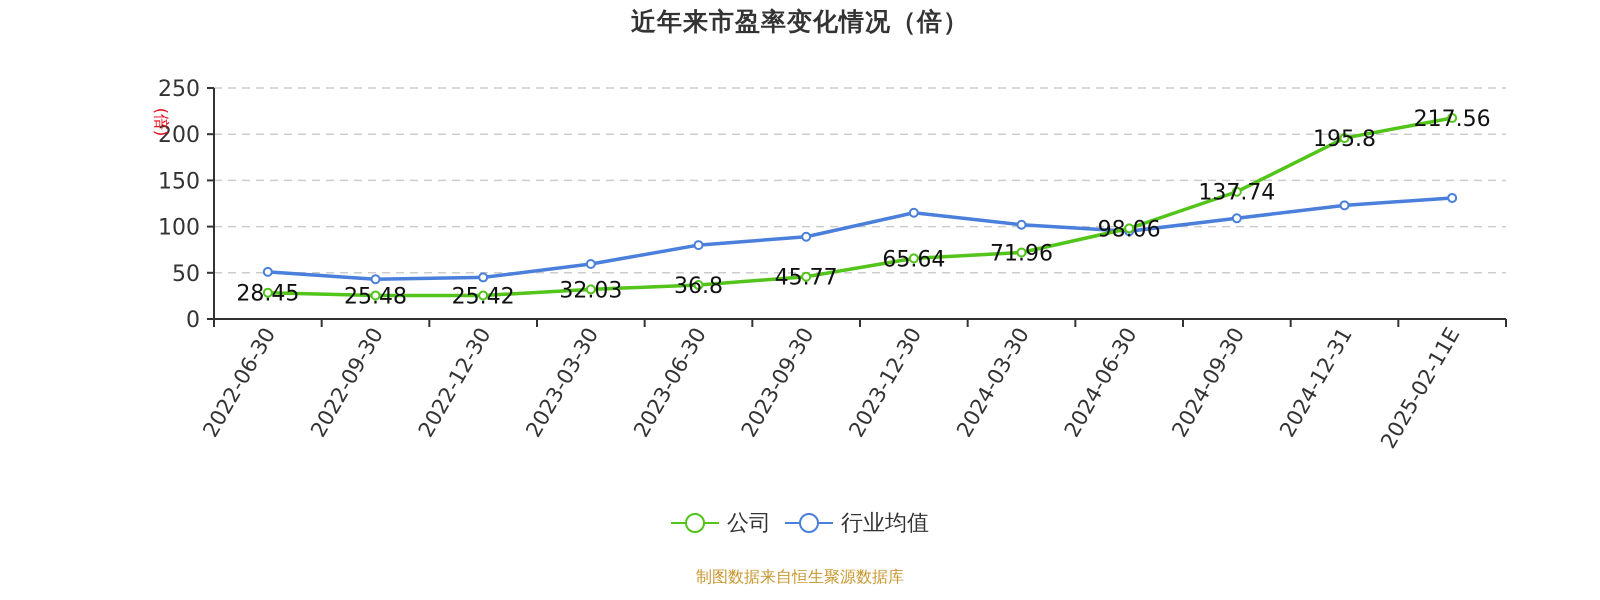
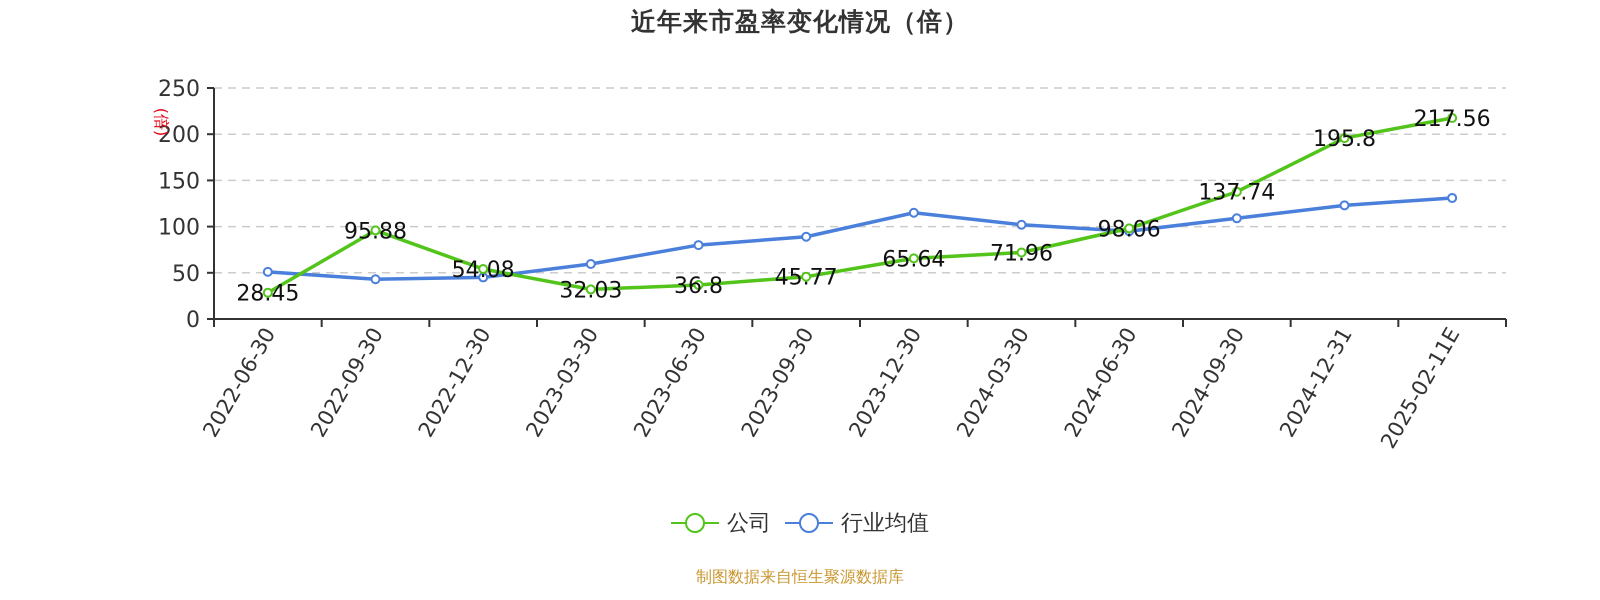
公司/2022-09-30: 25.48 -> 95.88
公司/2022-12-30: 25.42 -> 54.08
